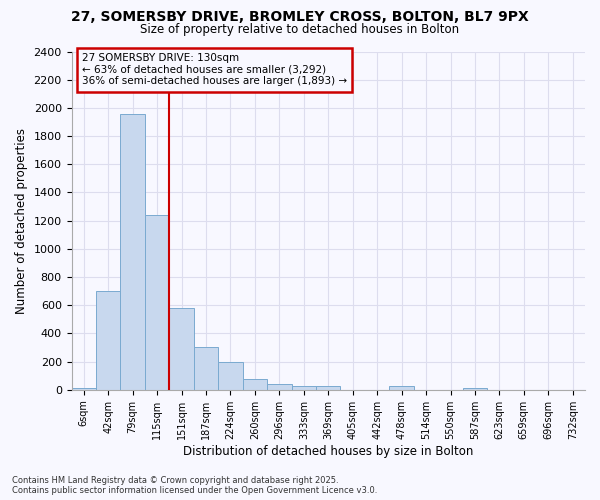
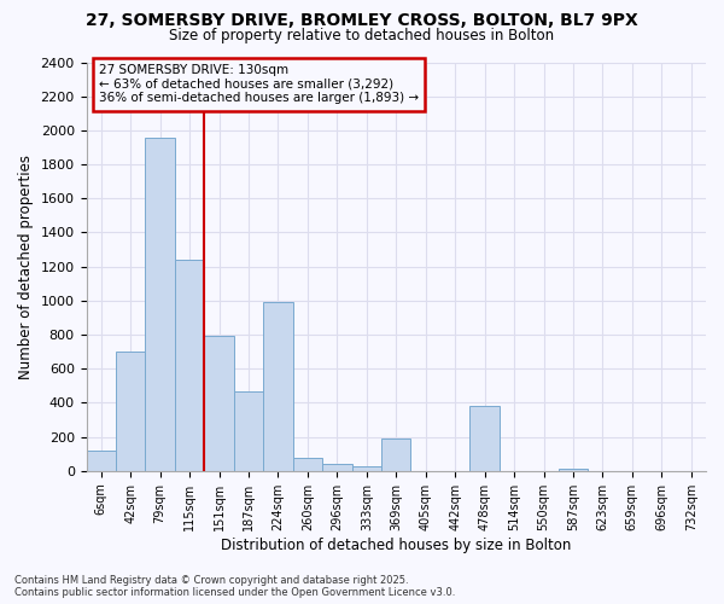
6sqm: 20 -> 120
151sqm: 580 -> 790
187sqm: 300 -> 470
224sqm: 200 -> 990
369sqm: 30 -> 190
478sqm: 30 -> 380
